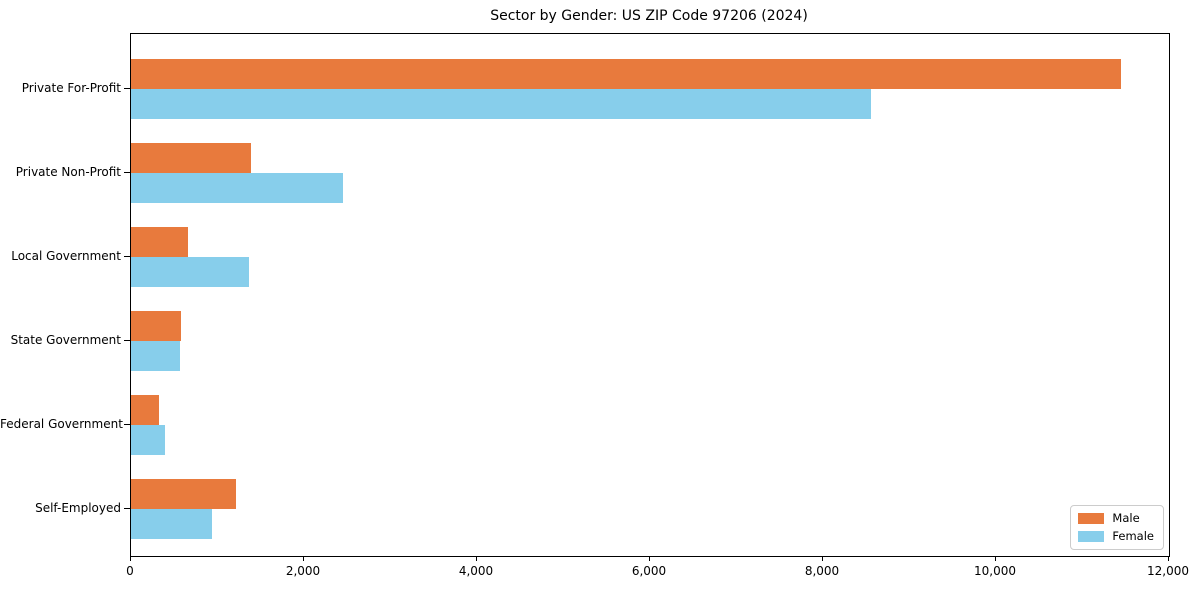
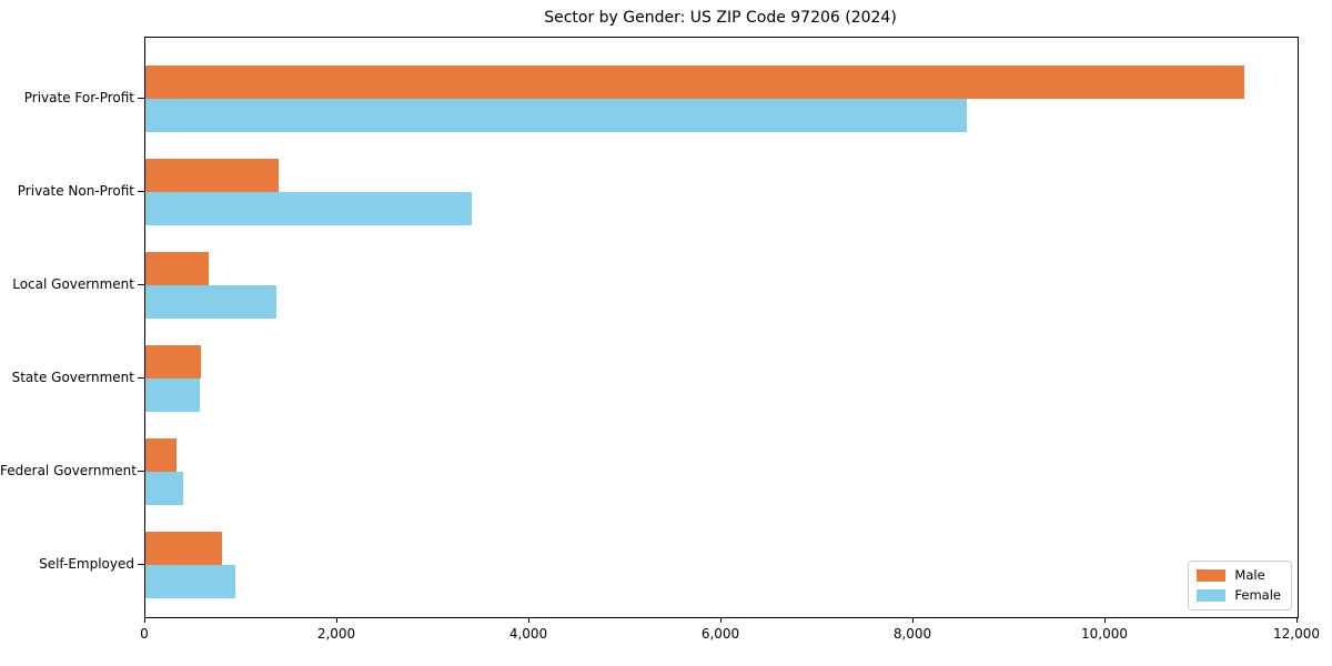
Female/Private Non-Profit: 2400 -> 3400
Male/Self-Employed: 1200 -> 800
